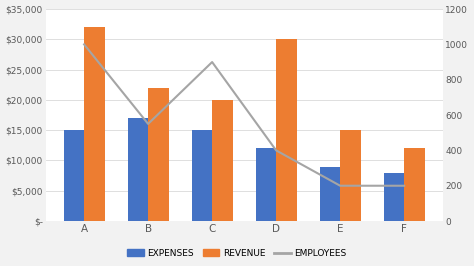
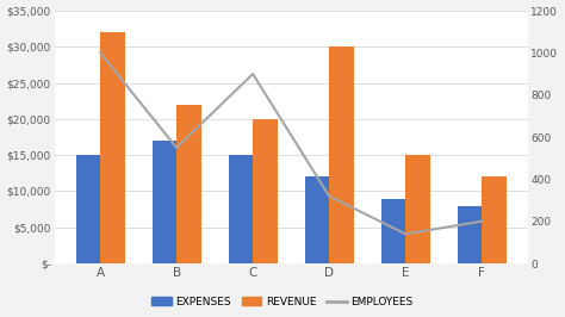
EMPLOYEES/D: 400 -> 320
EMPLOYEES/E: 200 -> 140
